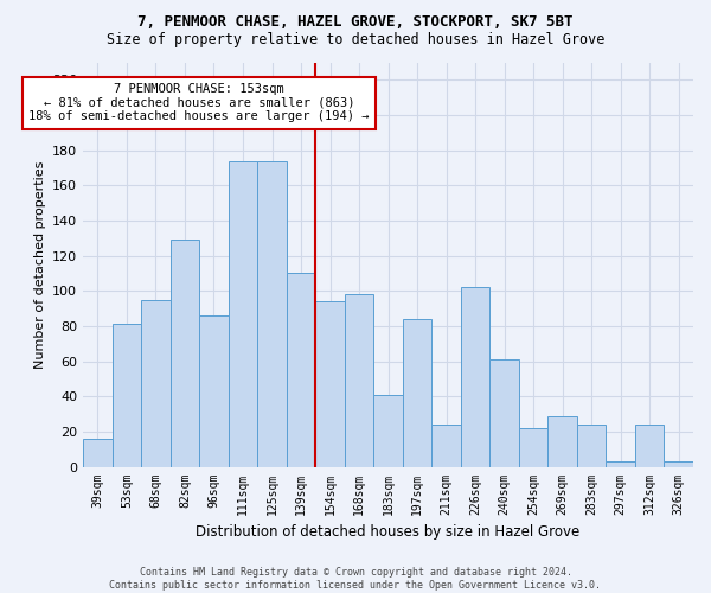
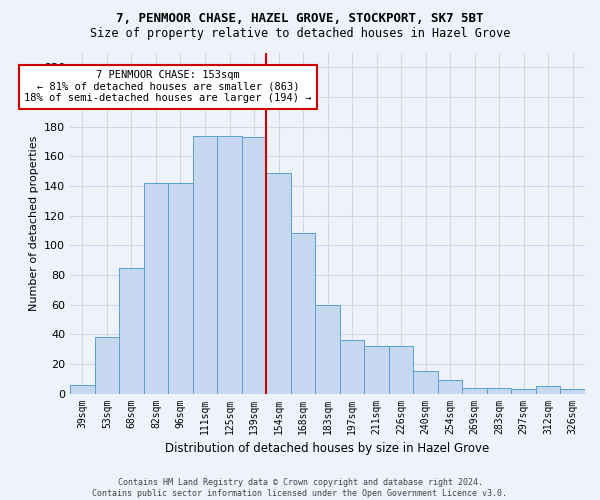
39sqm: 16 -> 6
53sqm: 81 -> 38
68sqm: 95 -> 85
82sqm: 129 -> 142
96sqm: 86 -> 142
139sqm: 110 -> 173
154sqm: 94 -> 149
168sqm: 98 -> 108
183sqm: 41 -> 60
197sqm: 84 -> 36
211sqm: 24 -> 32
226sqm: 102 -> 32
240sqm: 61 -> 15
254sqm: 22 -> 9
269sqm: 29 -> 4
283sqm: 24 -> 4
312sqm: 24 -> 5
